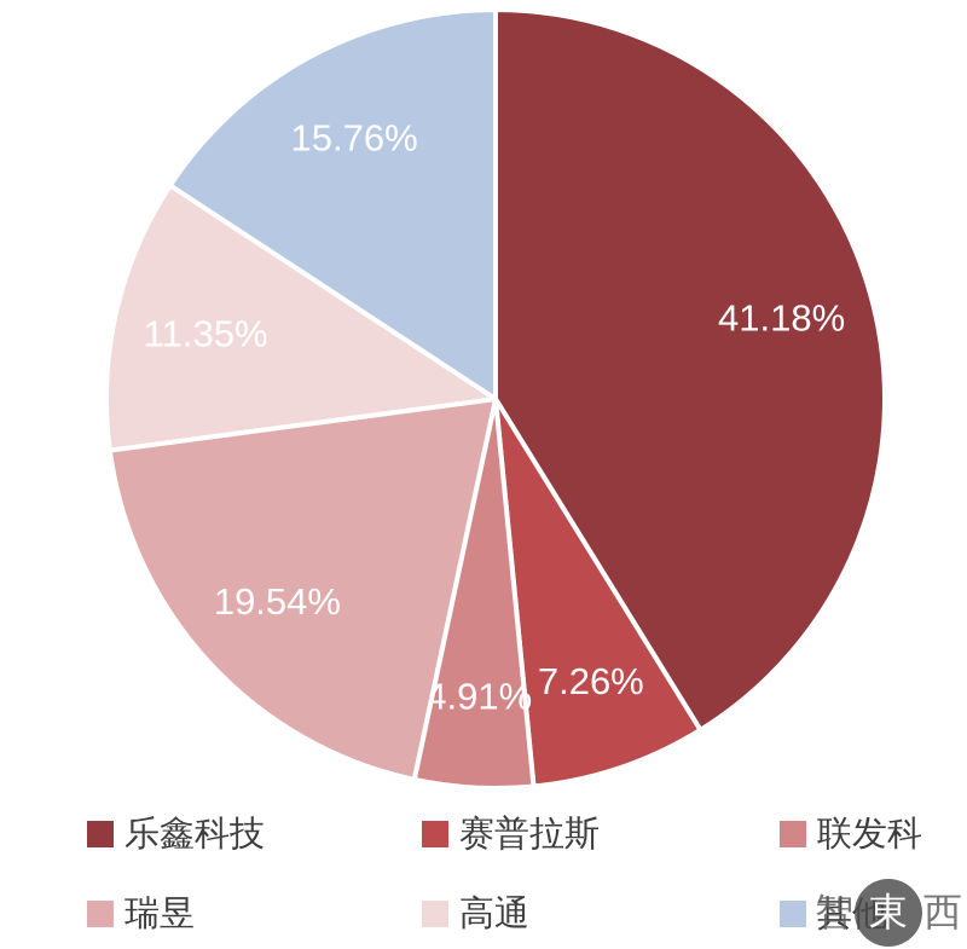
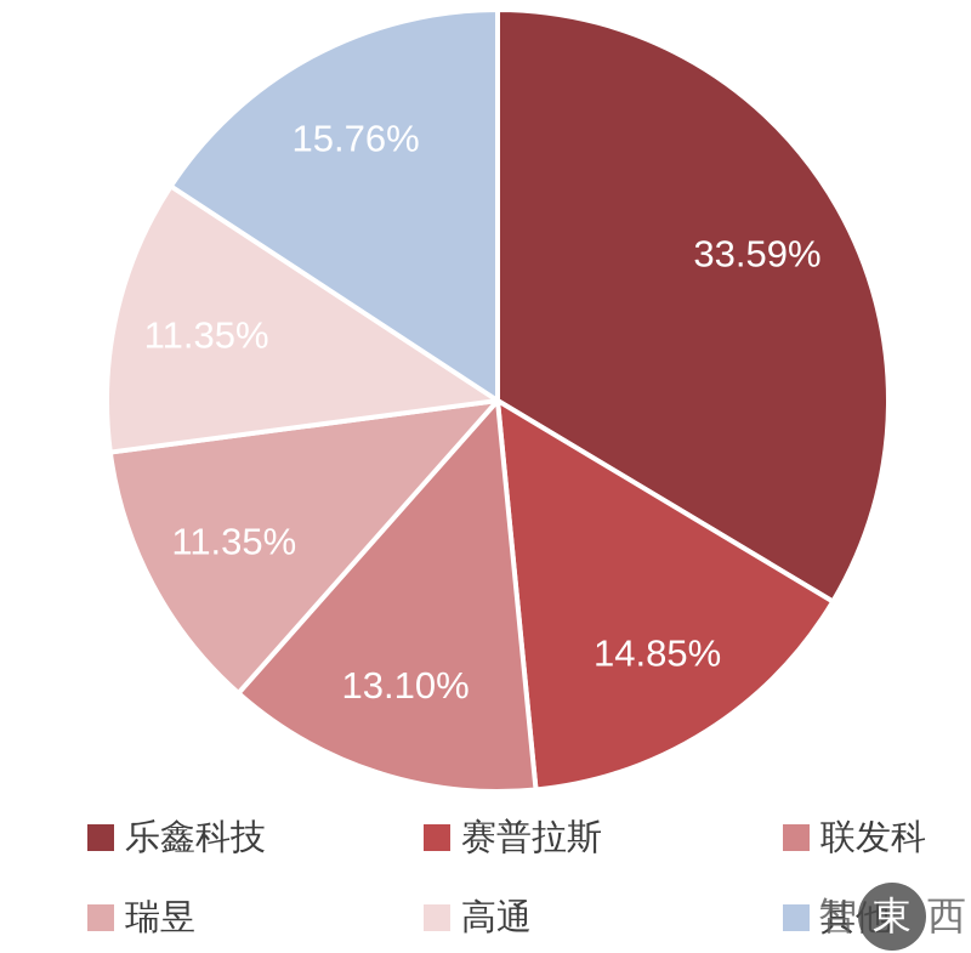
乐鑫科技: 41.18% -> 33.59%
赛普拉斯: 7.26% -> 14.85%
联发科: 4.91% -> 13.10%
瑞昱: 19.54% -> 11.35%
